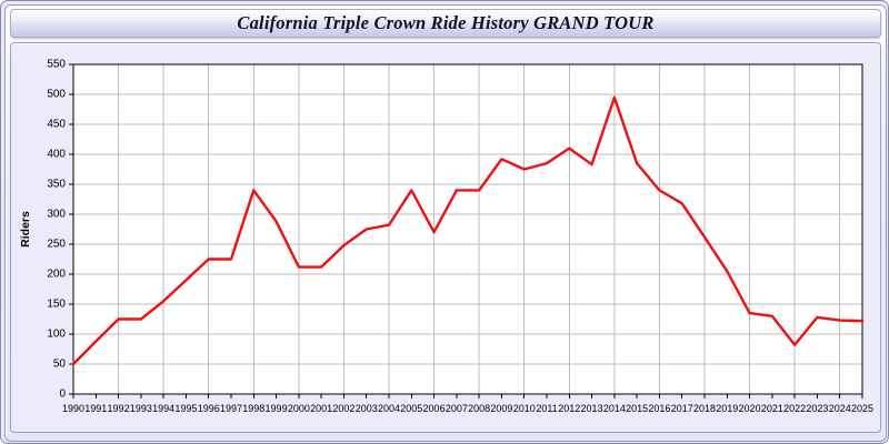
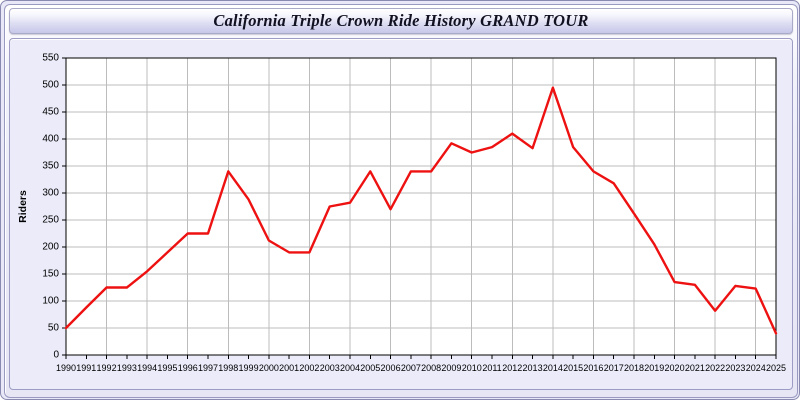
2001: 210 -> 190
2002: 250 -> 190
2025: 120 -> 40
